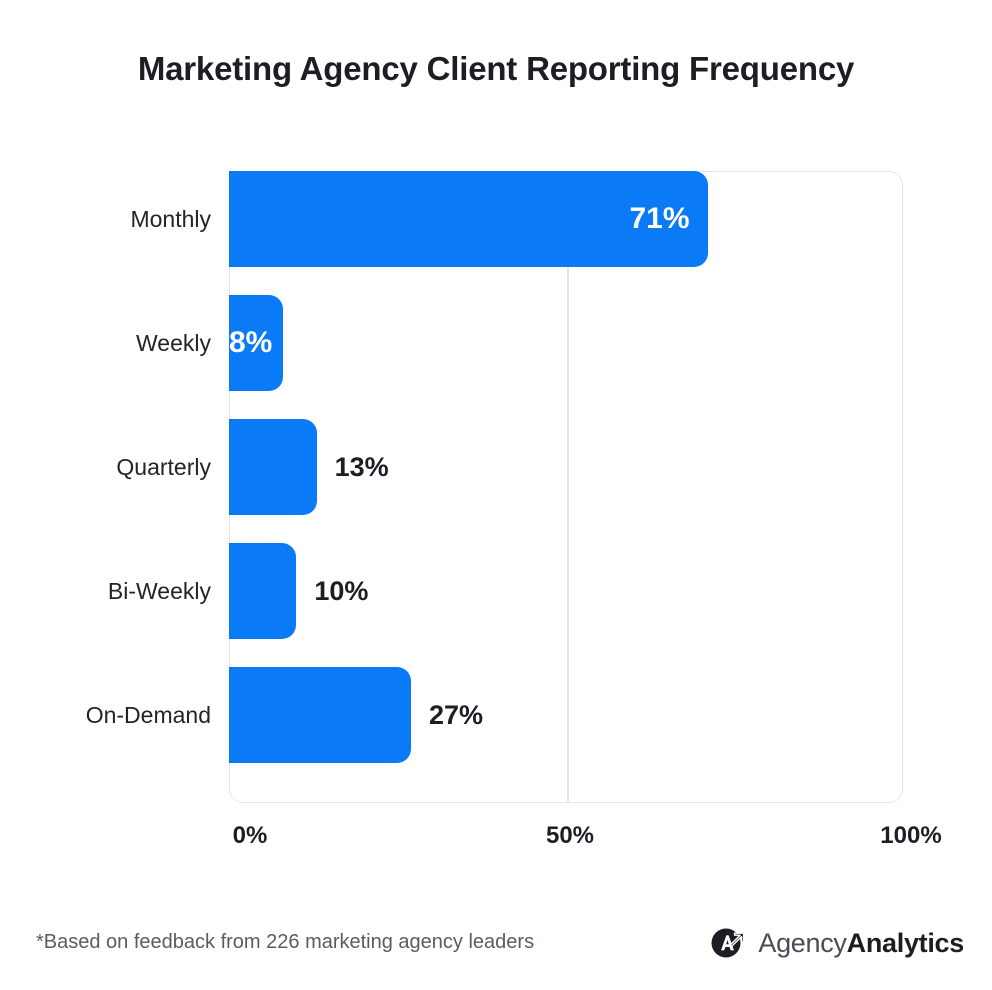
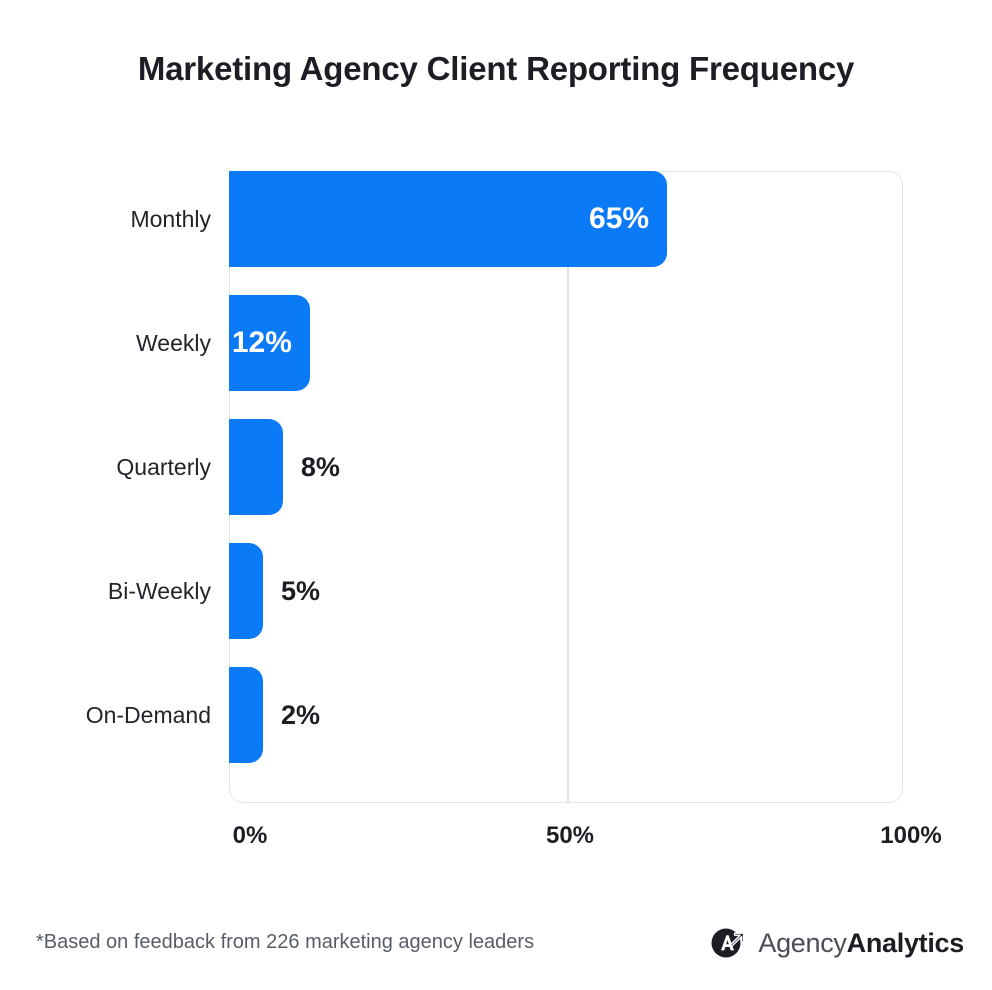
Monthly: 71% -> 65%
Weekly: 8% -> 12%
Quarterly: 13% -> 8%
Bi-Weekly: 10% -> 5%
On-Demand: 27% -> 2%
